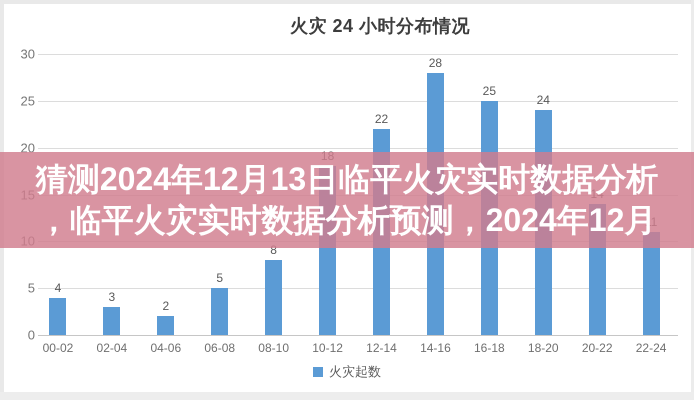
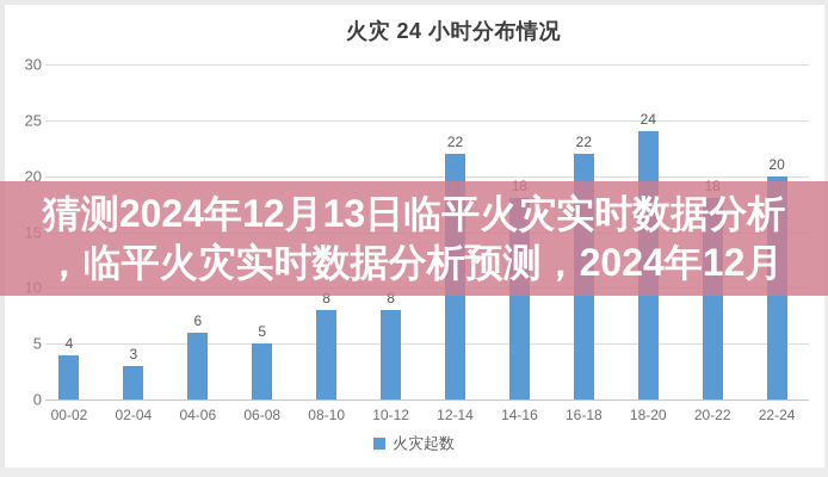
04-06: 2 -> 6
10-12: 18 -> 8
14-16: 28 -> 18
16-18: 25 -> 22
20-22: 14 -> 18
22-24: 11 -> 20
